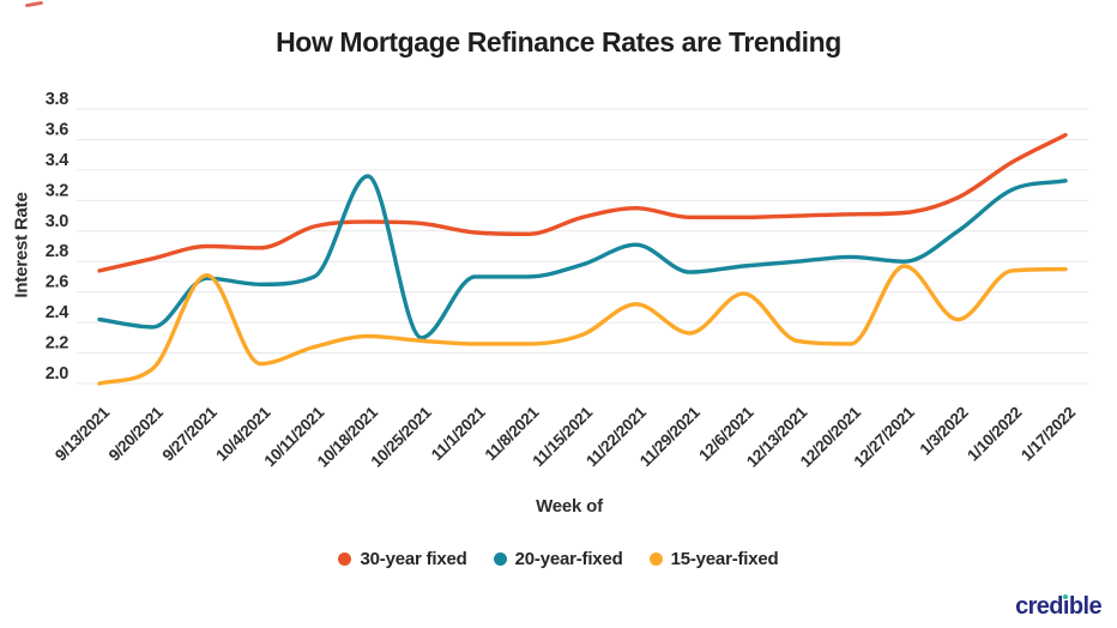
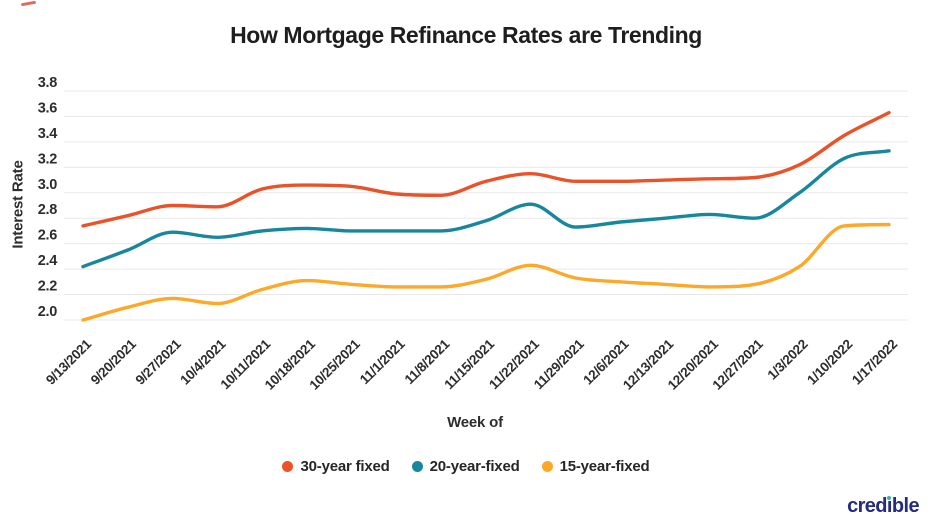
20-year-fixed/9/20/2021: 2.37 -> 2.55
15-year-fixed/9/27/2021: 2.71 -> 2.17
20-year-fixed/10/18/2021: 3.36 -> 2.72
20-year-fixed/10/25/2021: 2.30 -> 2.70
15-year-fixed/11/22/2021: 2.52 -> 2.43
15-year-fixed/12/6/2021: 2.59 -> 2.30
15-year-fixed/12/27/2021: 2.77 -> 2.28
